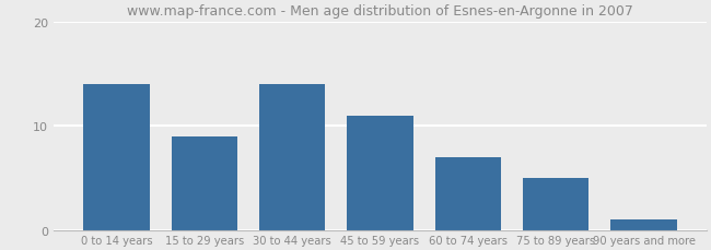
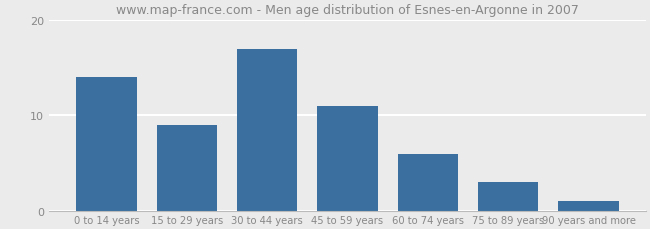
30 to 44 years: 14 -> 17
60 to 74 years: 7 -> 6
75 to 89 years: 5 -> 3
